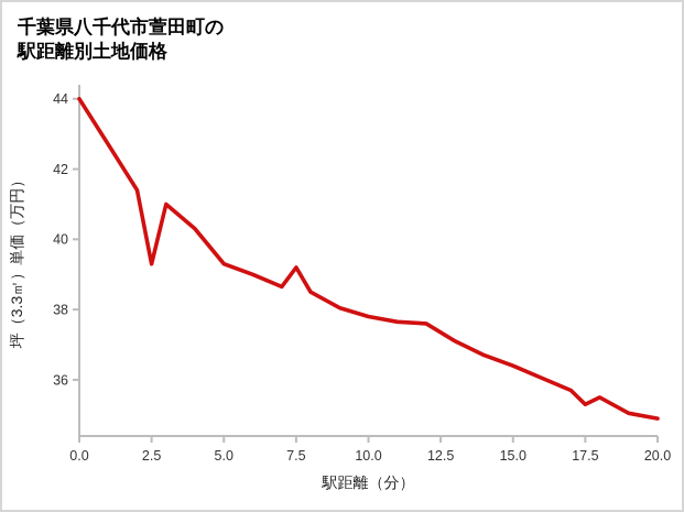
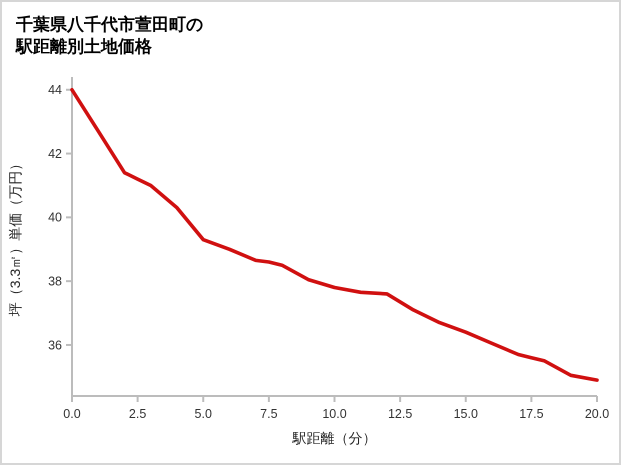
2.5: 39,3 -> 41,2
7.5: 39,2 -> 38,6
17.5: 35,3 -> 35,6
